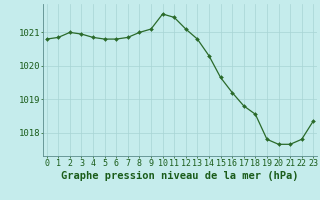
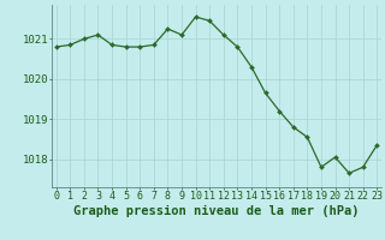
3: 1020.95 -> 1021.10
8: 1021.00 -> 1021.25
20: 1017.65 -> 1018.05
